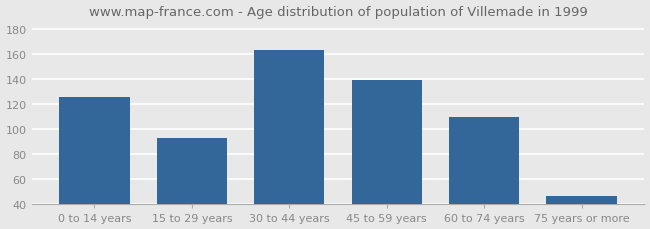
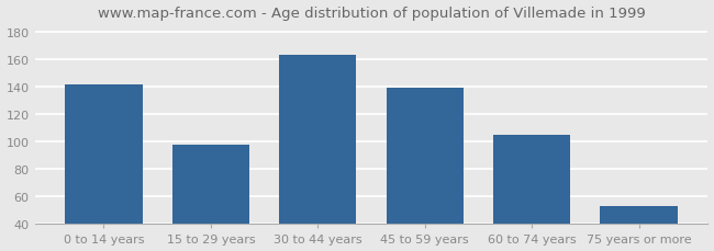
0 to 14 years: 126 -> 142
15 to 29 years: 93 -> 98
60 to 74 years: 110 -> 105
75 years or more: 47 -> 53
